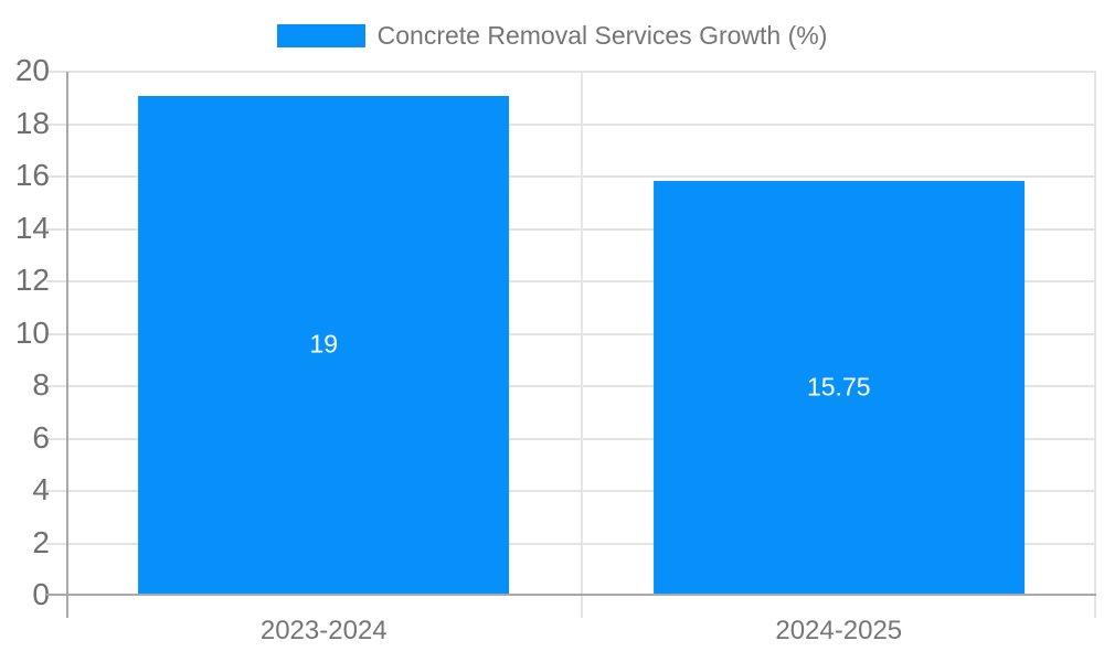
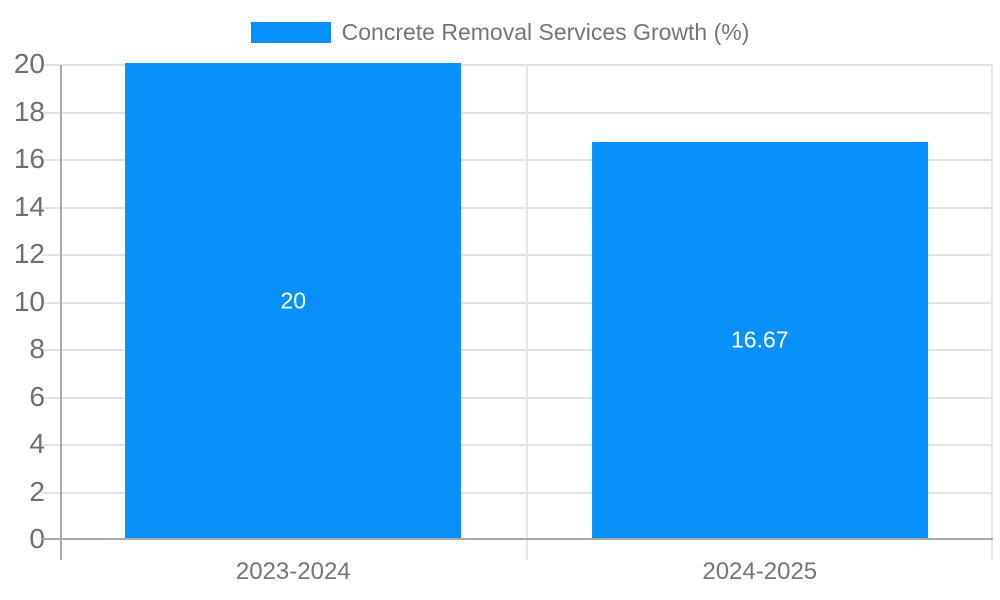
2023-2024: 19 -> 20
2024-2025: 15.75 -> 16.67
